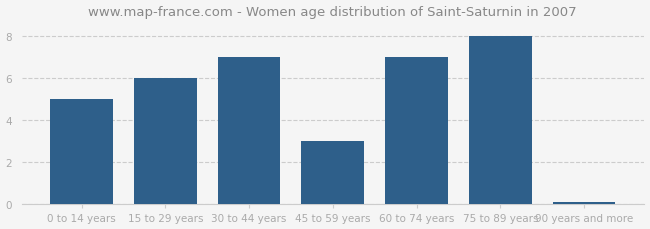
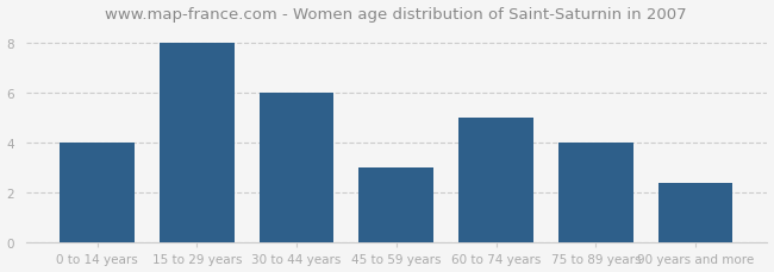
0 to 14 years: 5.0 -> 4.0
15 to 29 years: 6.0 -> 8.0
30 to 44 years: 7.0 -> 6.0
60 to 74 years: 7.0 -> 5.0
75 to 89 years: 8.0 -> 4.0
90 years and more: 0.1 -> 2.4
